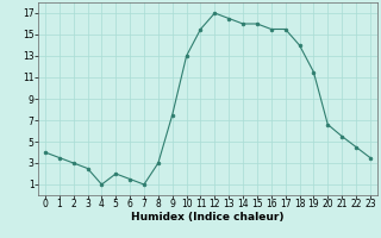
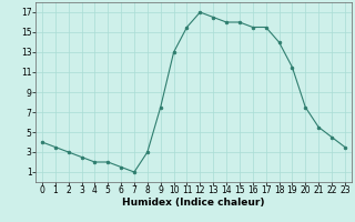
4: 1.0 -> 2.0
20: 6.6 -> 7.5
